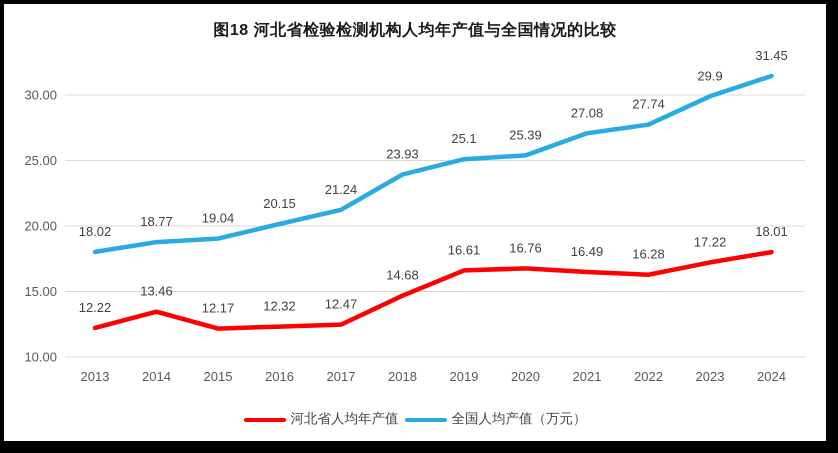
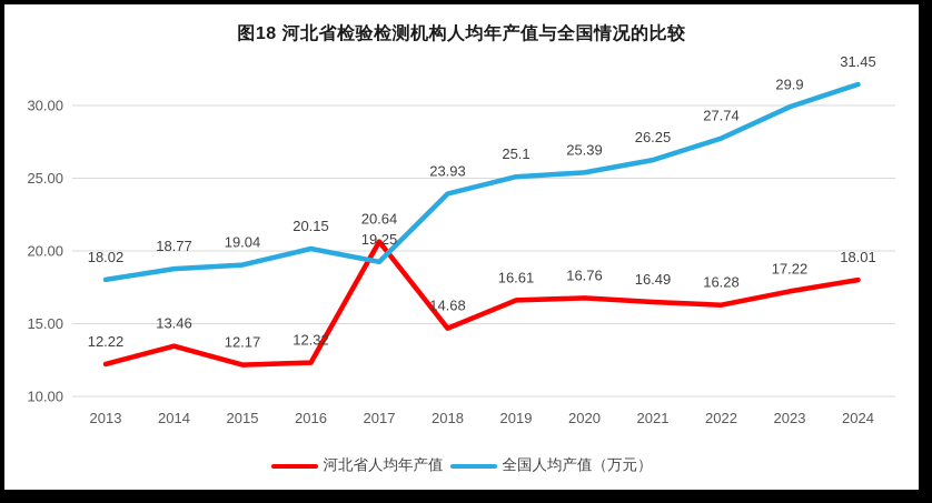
河北省人均年产值/2017: 12.47 -> 20.64
全国人均产值（万元）/2017: 21.24 -> 19.25
全国人均产值（万元）/2021: 27.08 -> 26.25
